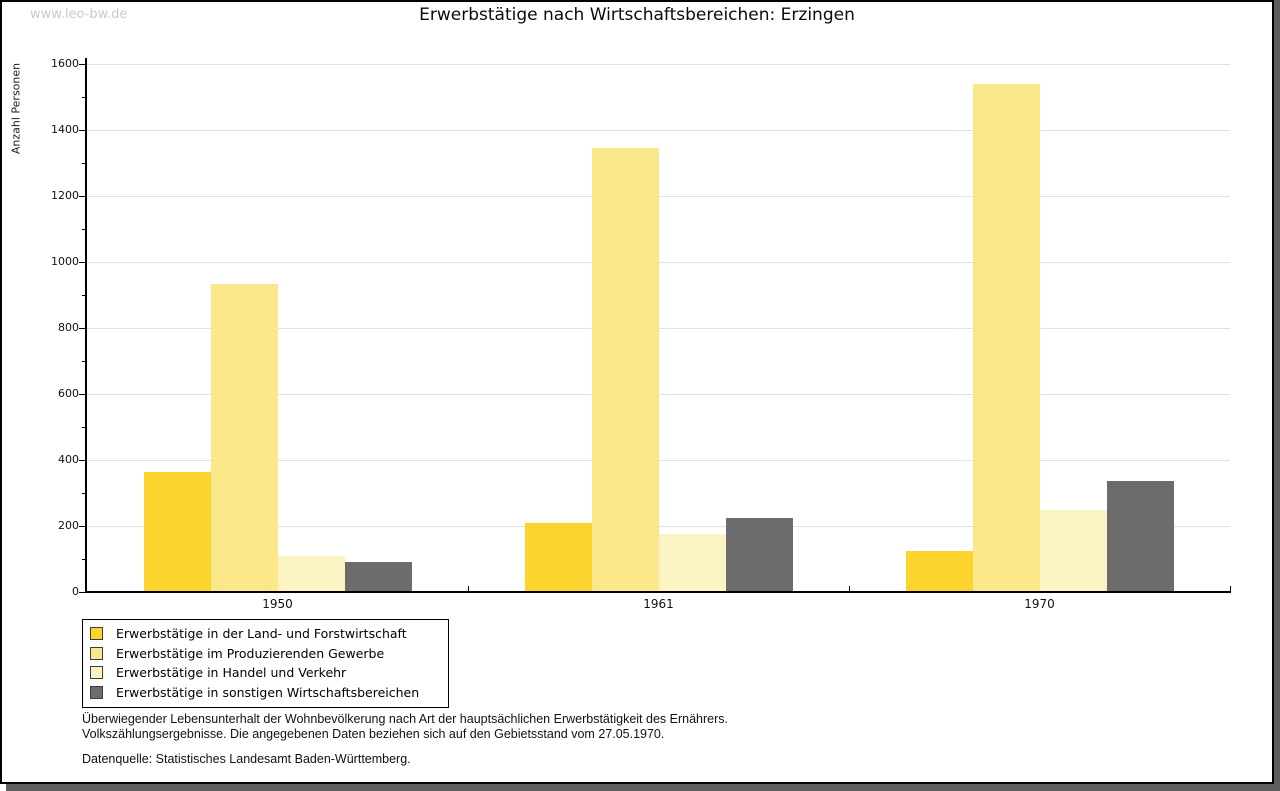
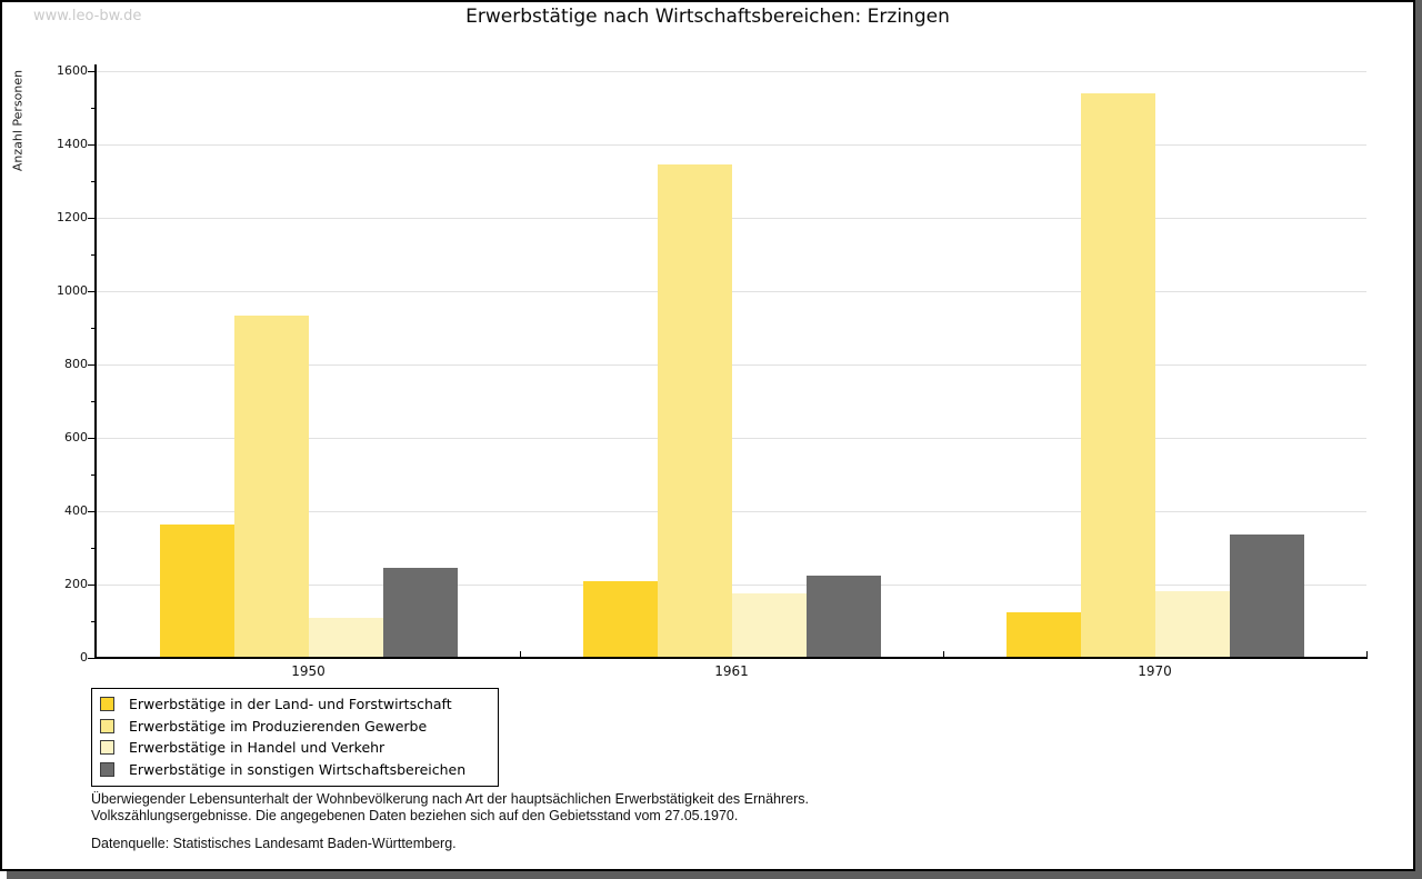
Erwerbstätige in sonstigen Wirtschaftsbereichen/1950: 90 -> 250
Erwerbstätige in Handel und Verkehr/1970: 250 -> 180
